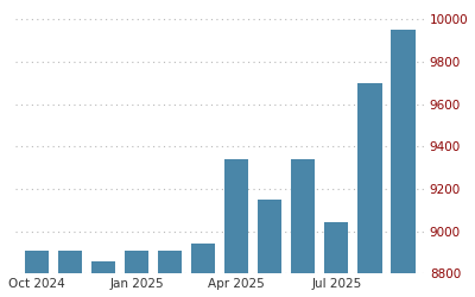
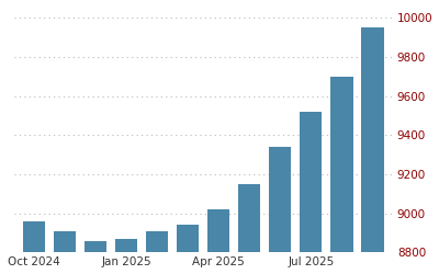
Oct 2024: 8910 -> 8960
Jan 2025: 8910 -> 8870
Apr 2025: 9340 -> 9020
Jul 2025: 9040 -> 9520
